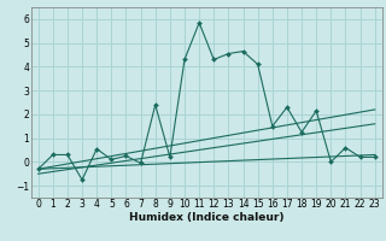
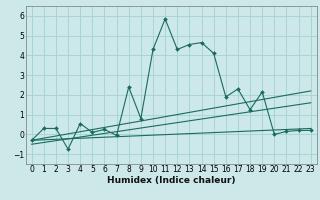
9: 0.2 -> 0.8
16: 1.5 -> 1.9
21: 0.6 -> 0.1
